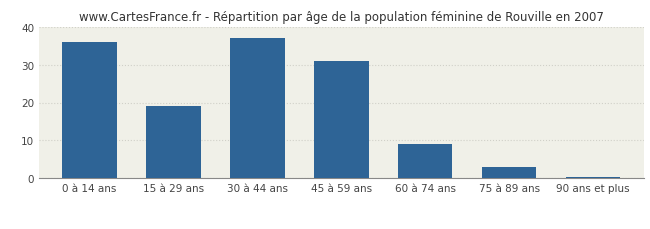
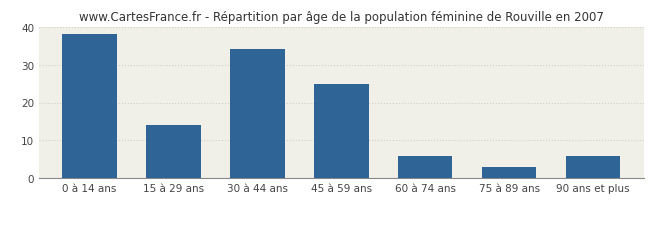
0 à 14 ans: 36.0 -> 38.0
15 à 29 ans: 19.0 -> 14.0
30 à 44 ans: 37.0 -> 34.0
45 à 59 ans: 31.0 -> 25.0
60 à 74 ans: 9.0 -> 6.0
90 ans et plus: 0.5 -> 6.0
